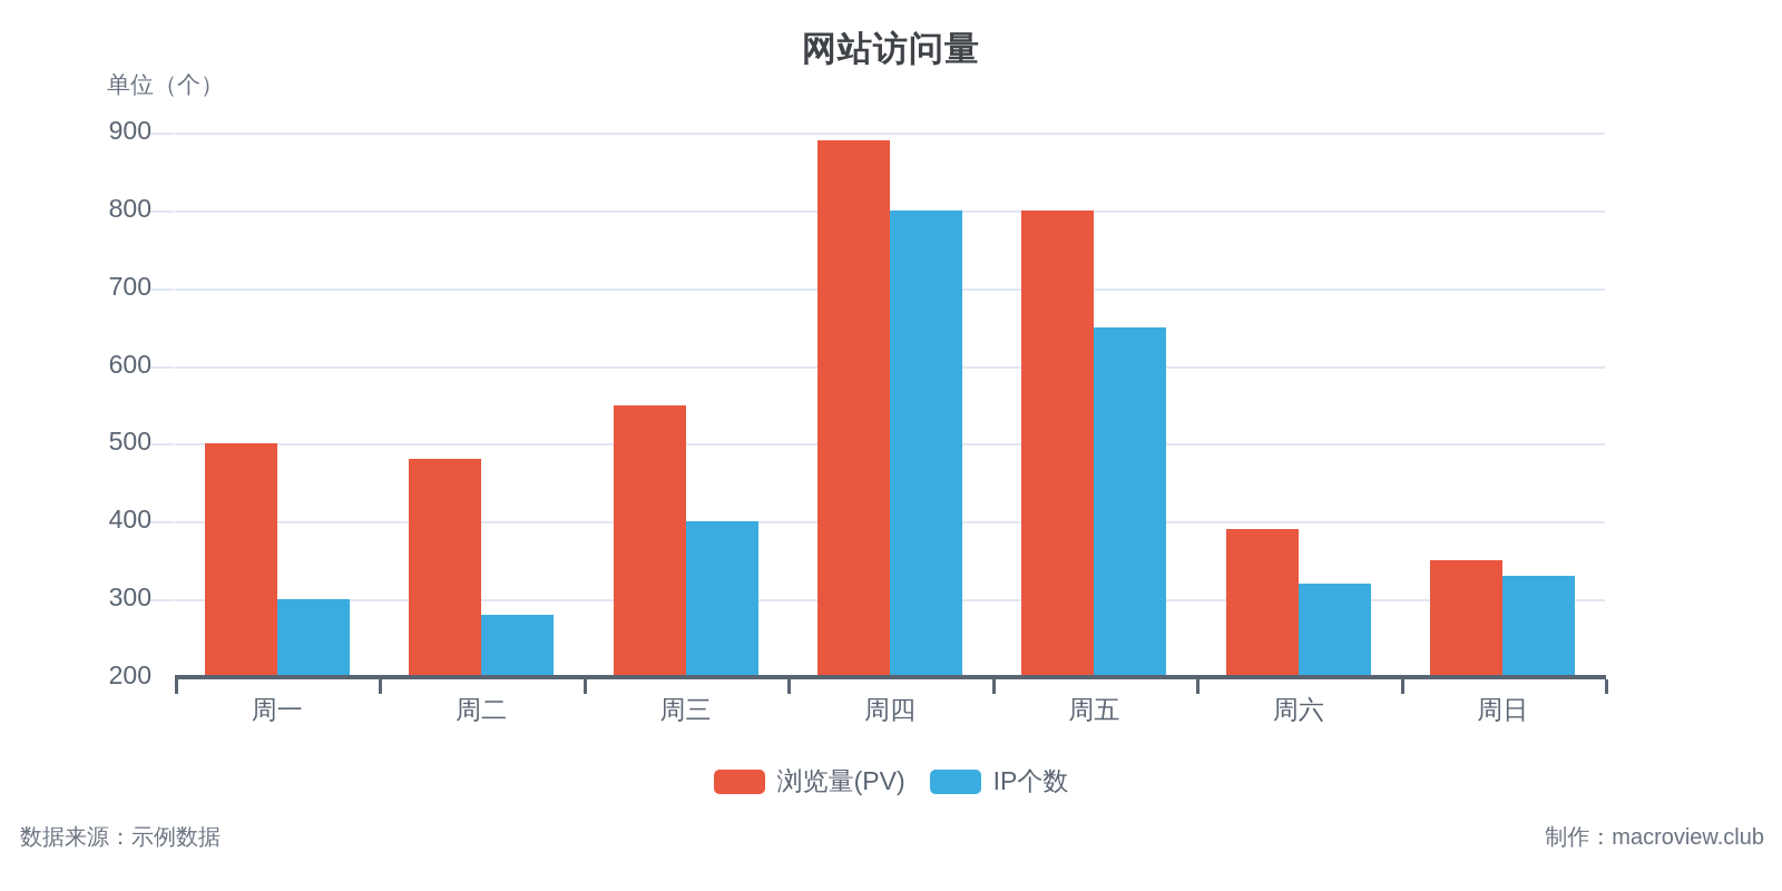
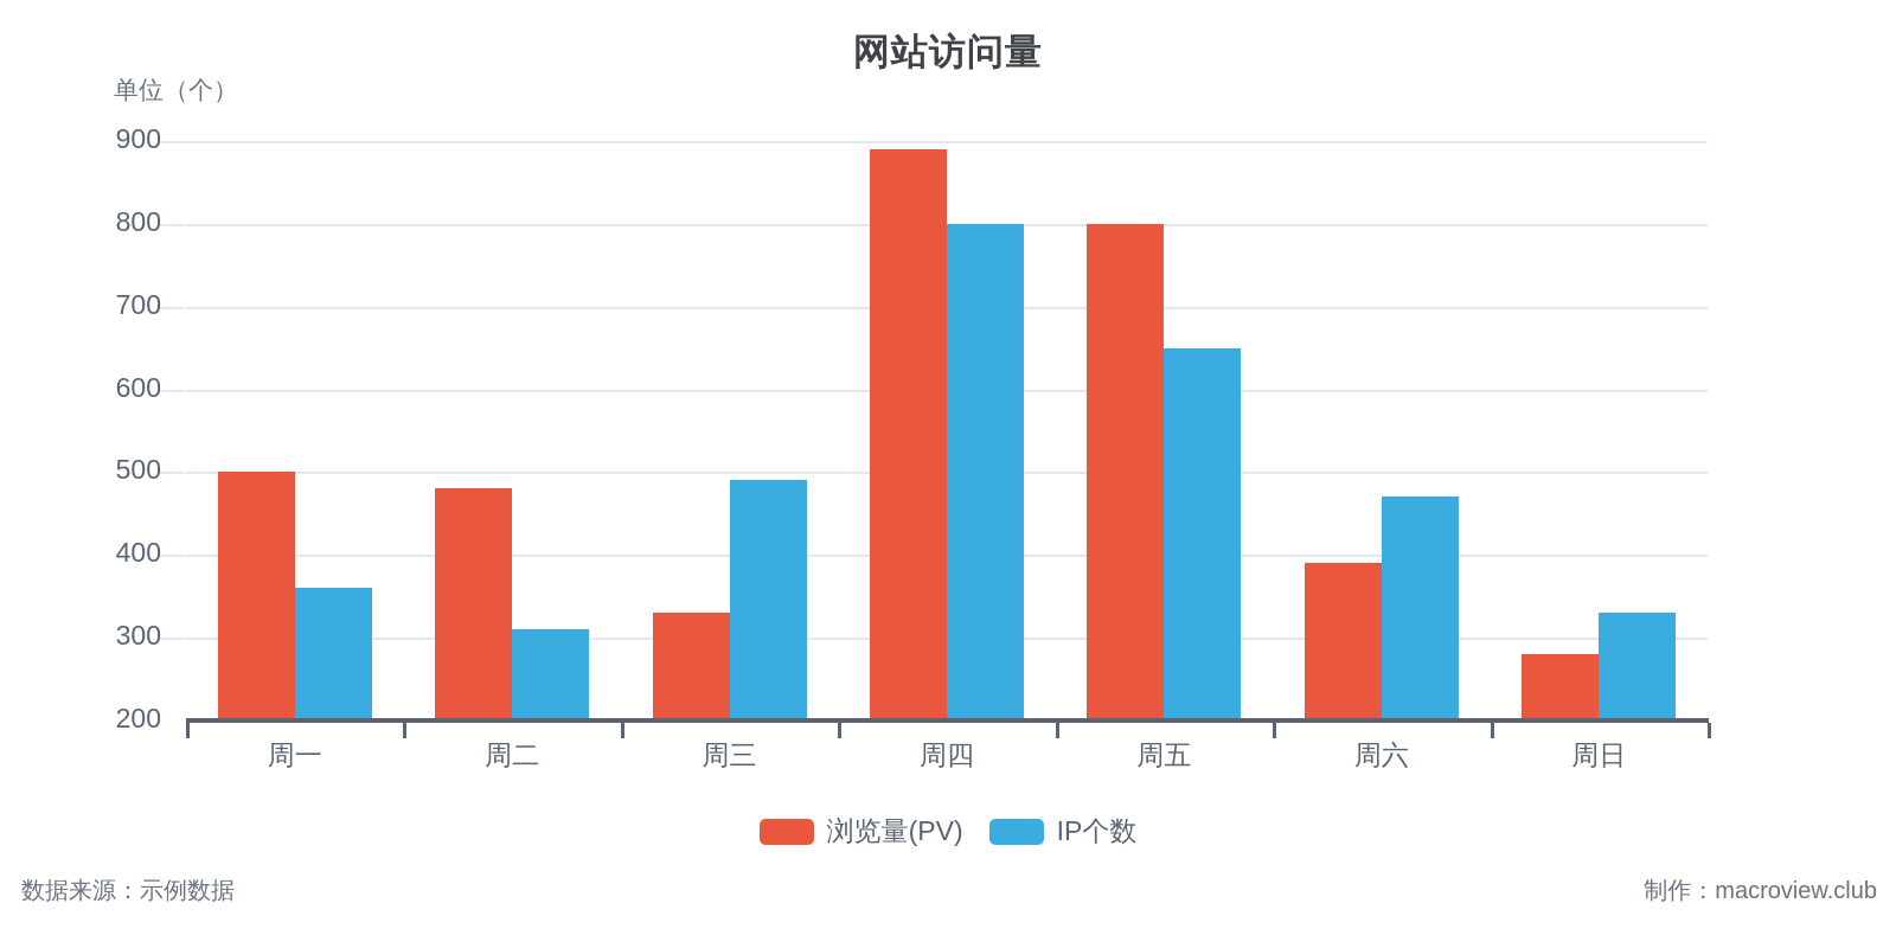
IP个数/周一: 300 -> 360
IP个数/周二: 280 -> 310
浏览量(PV)/周三: 550 -> 330
IP个数/周三: 400 -> 490
IP个数/周六: 320 -> 470
浏览量(PV)/周日: 350 -> 280
